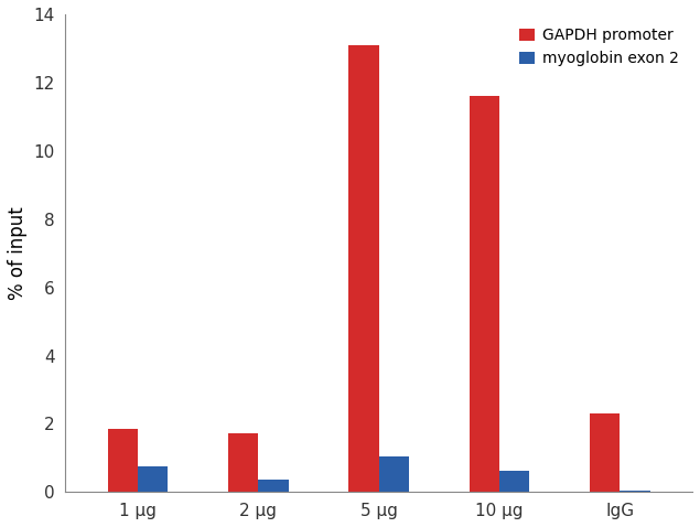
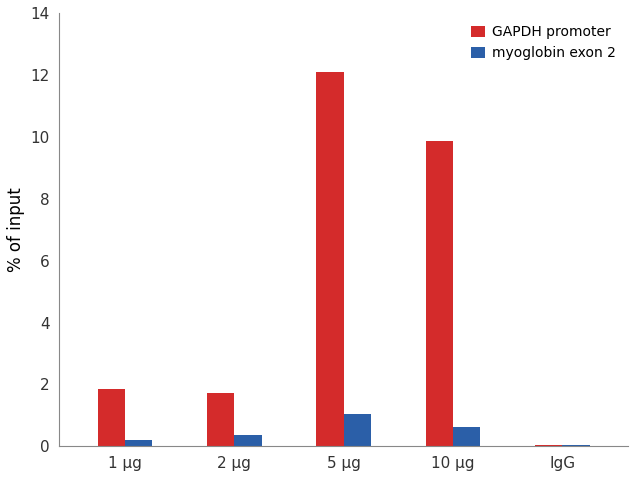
myoglobin exon 2/1 μg: 0.75 -> 0.22
GAPDH promoter/5 μg: 13.10 -> 12.10
GAPDH promoter/10 μg: 11.60 -> 9.85
GAPDH promoter/IgG: 2.30 -> 0.05
